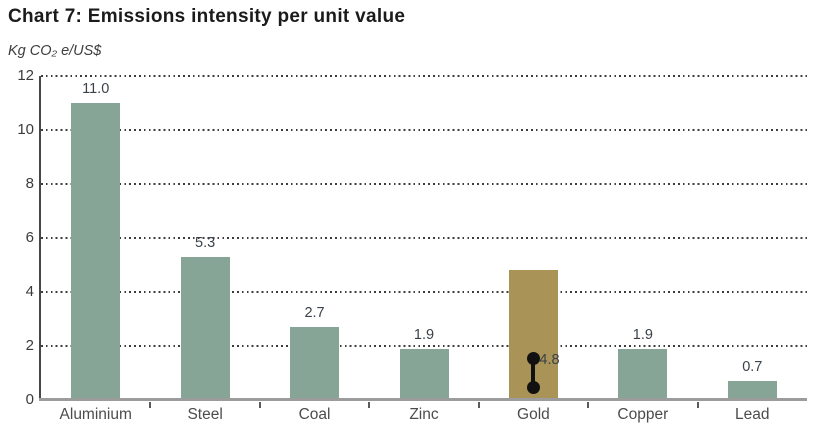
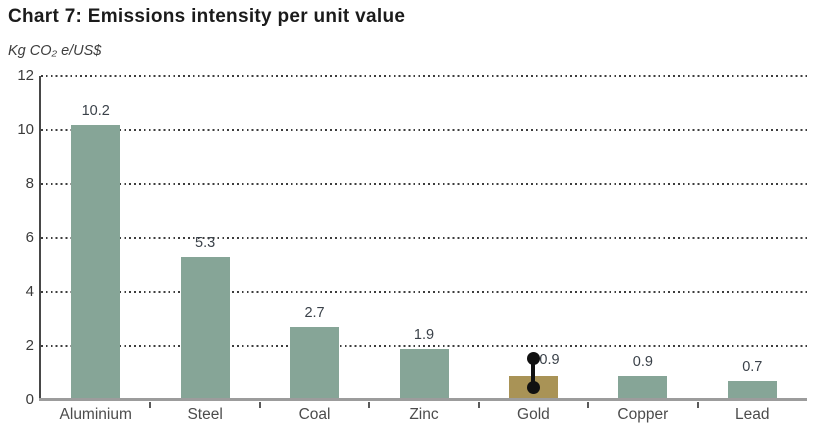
Aluminium: 11.0 -> 10.2
Gold: 4.8 -> 0.9
Copper: 1.9 -> 0.9
